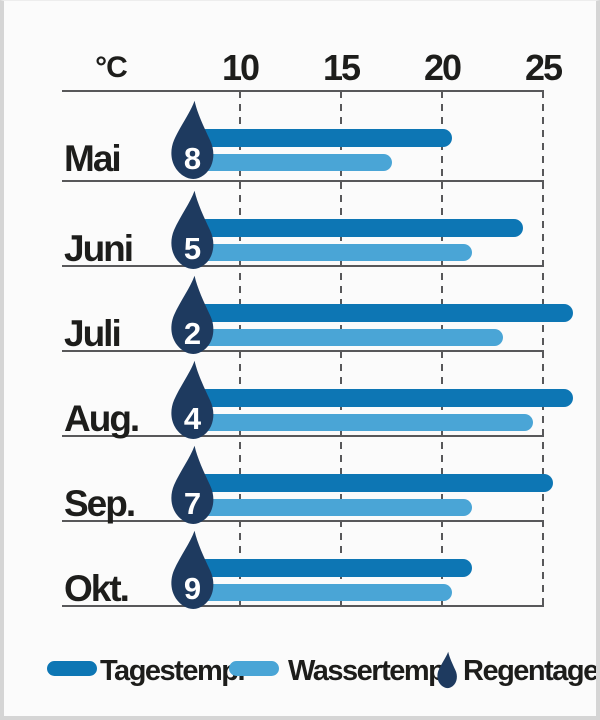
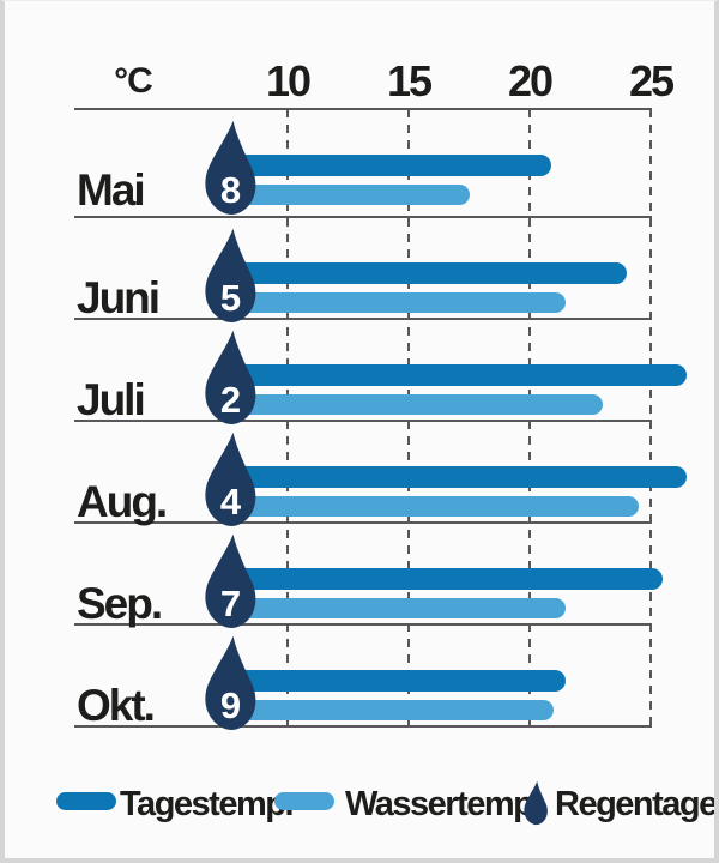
Tagestemp./Mai: 20.5 -> 20.9
Wassertemp./Okt.: 20.5 -> 21.0
